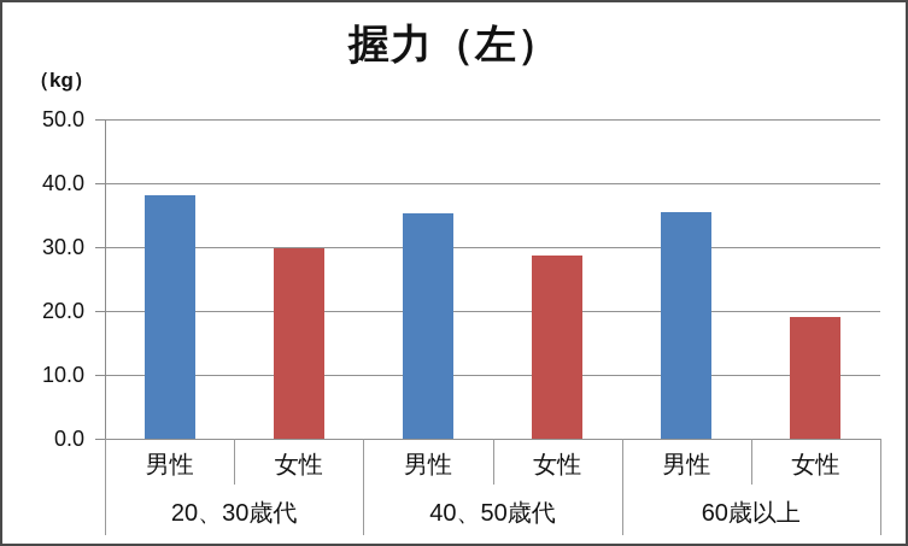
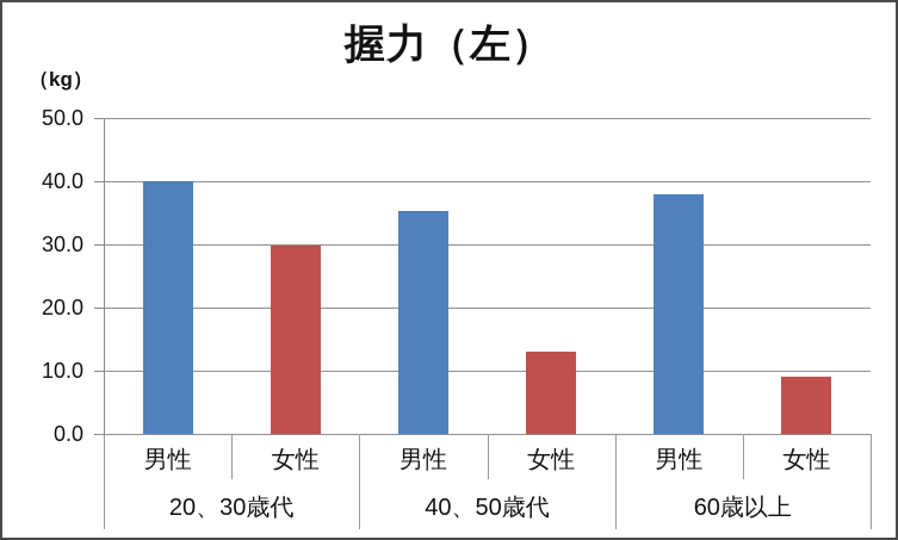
男性/20、30歳代: 38 -> 40
女性/40、50歳代: 29 -> 13
男性/60歳以上: 35 -> 38
女性/60歳以上: 19 -> 9
